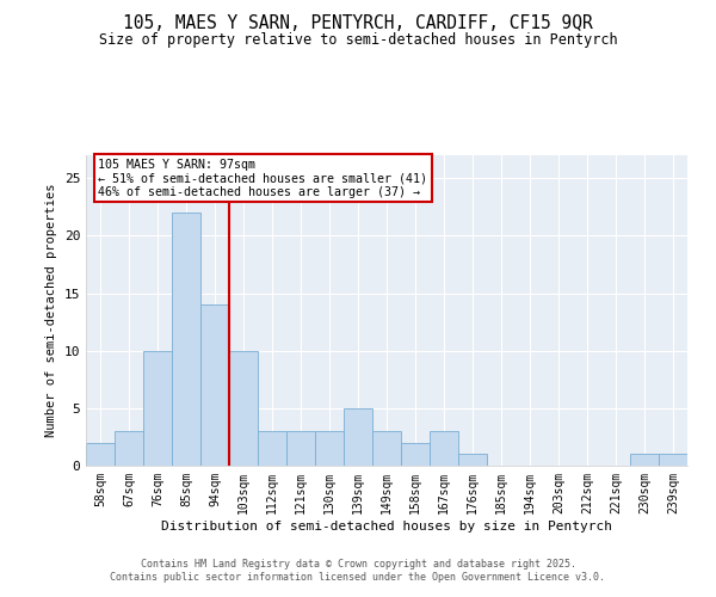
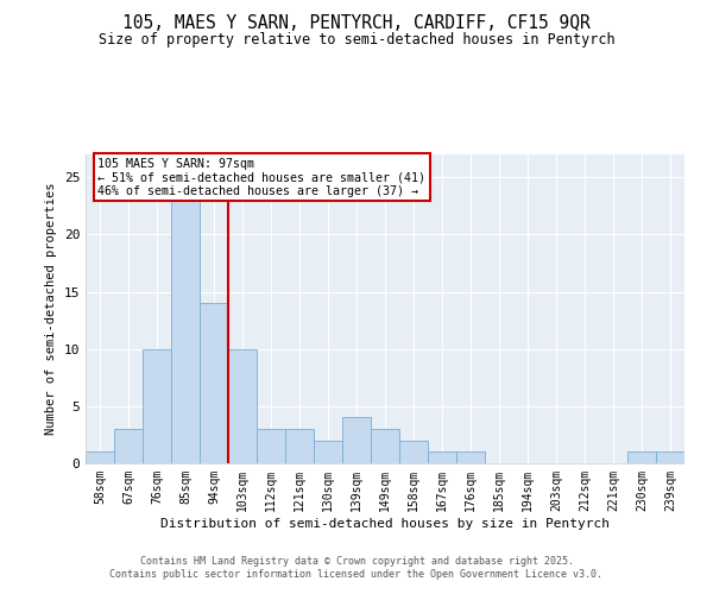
58sqm: 2 -> 1
85sqm: 22 -> 23
130sqm: 3 -> 2
139sqm: 5 -> 4
167sqm: 3 -> 1
